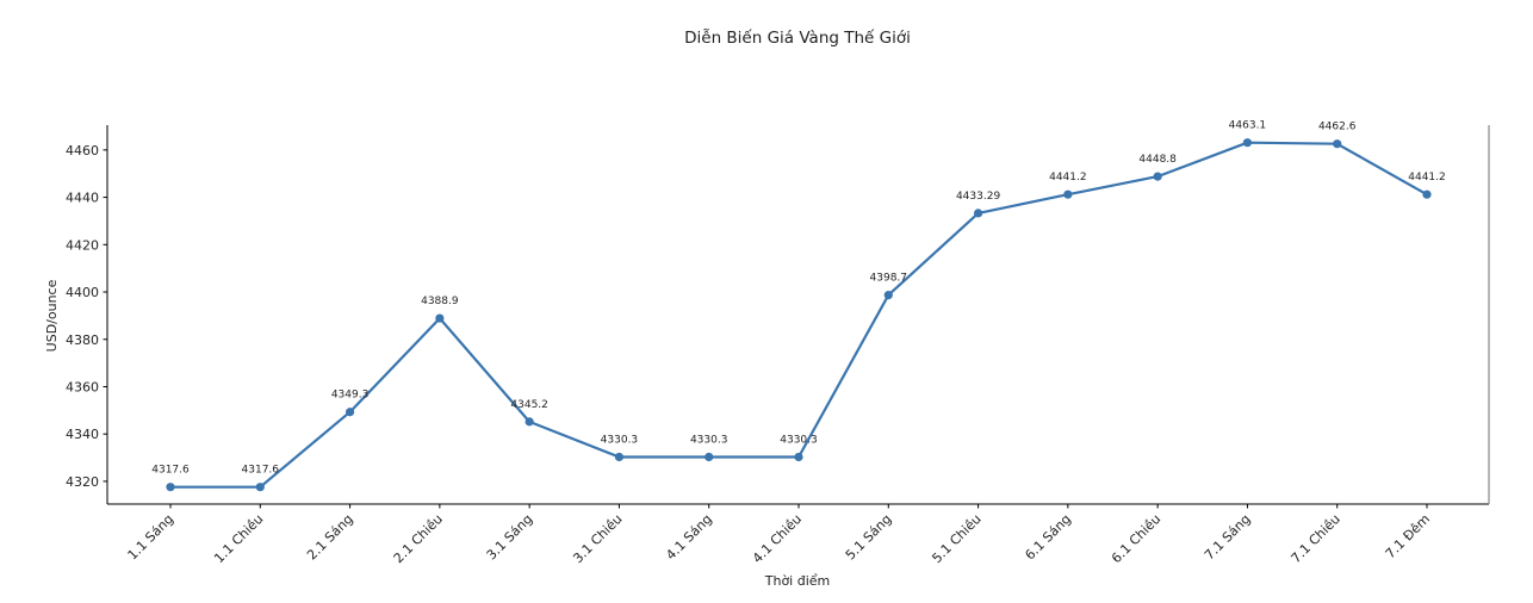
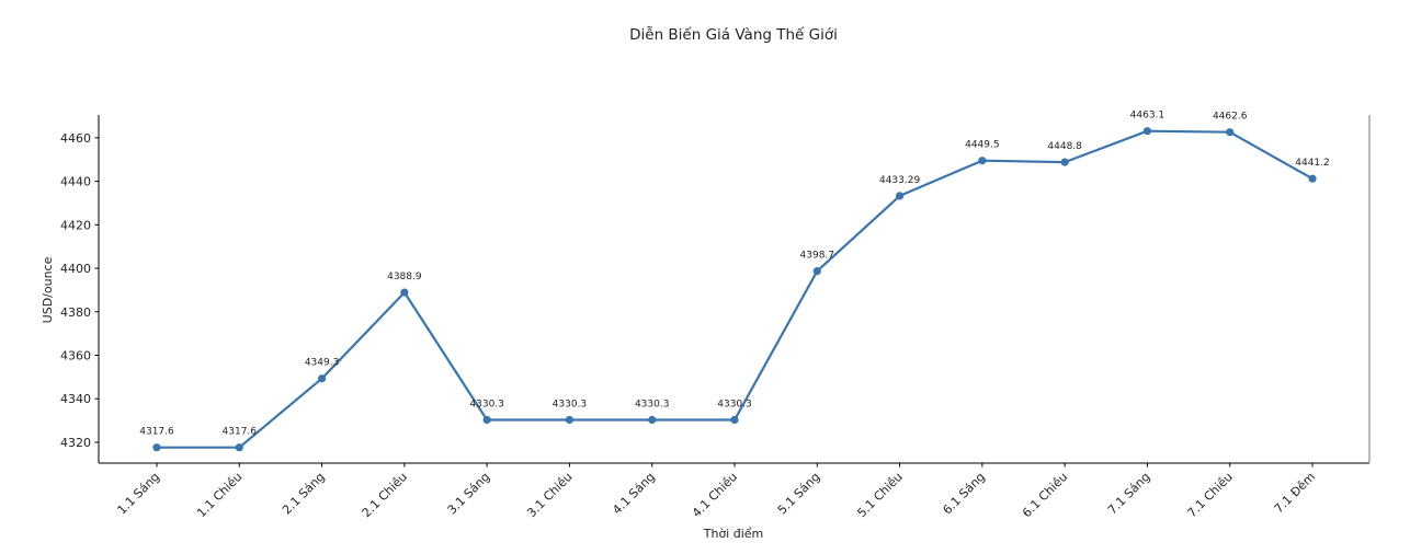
3.1 Sáng: 4345.2 -> 4330.3
6.1 Sáng: 4441.2 -> 4449.5
